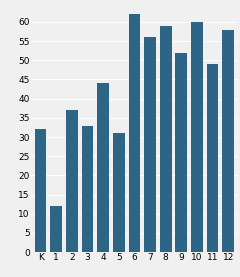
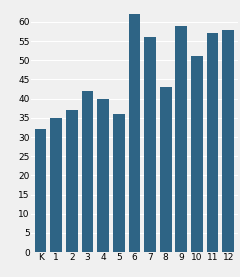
1: 12 -> 35
3: 33 -> 42
4: 44 -> 40
5: 31 -> 36
8: 59 -> 43
9: 52 -> 59
10: 60 -> 51
11: 49 -> 57
